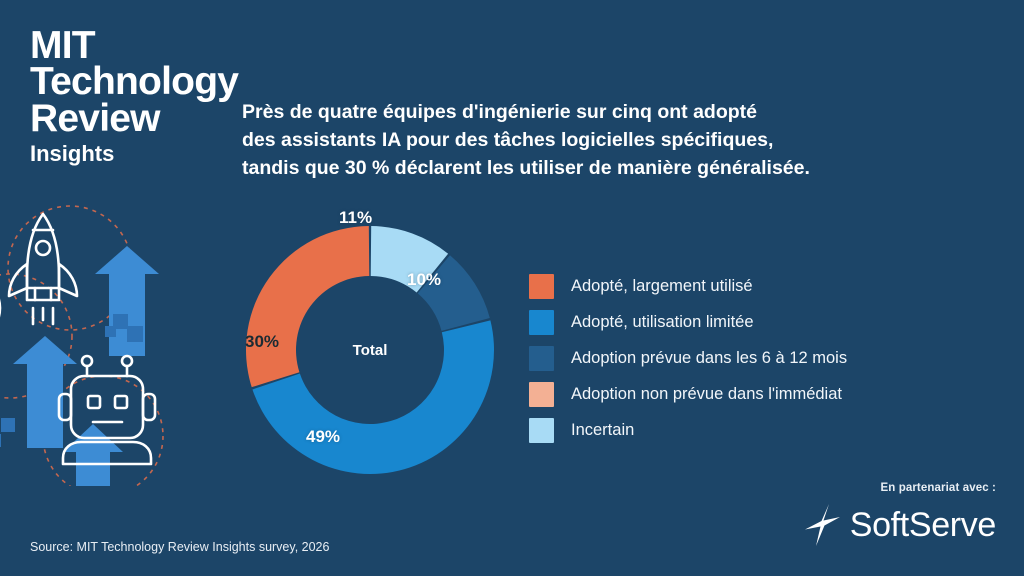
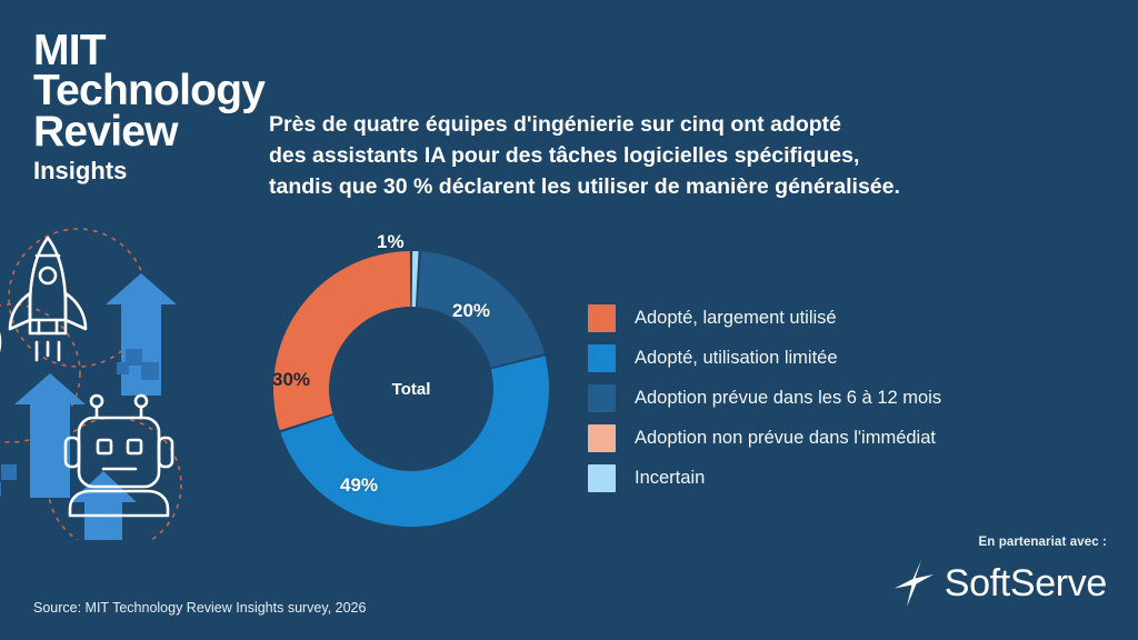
Incertain: 11% -> 1%
Adoption prévue dans les 6 à 12 mois: 10% -> 20%
